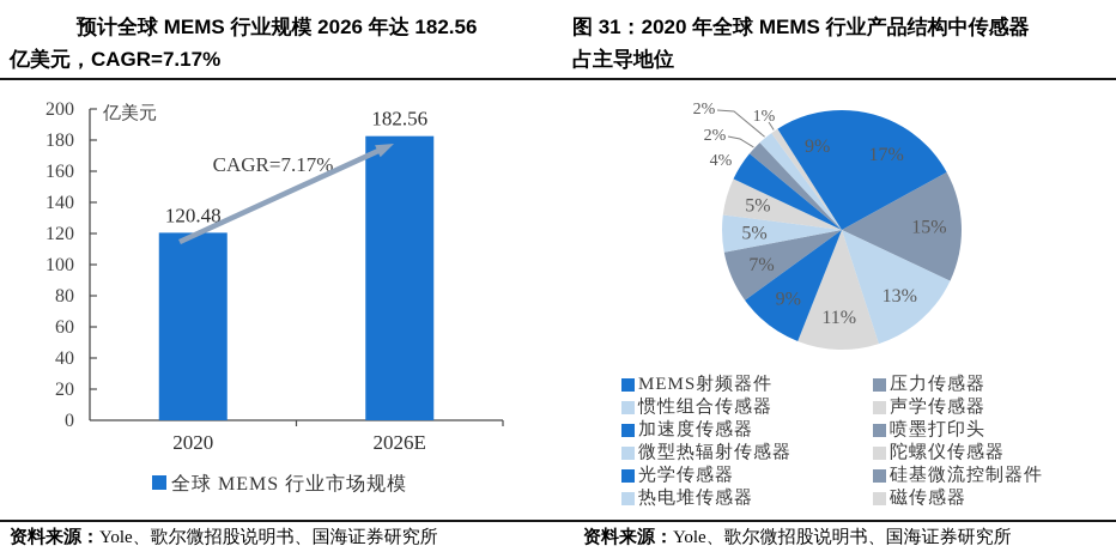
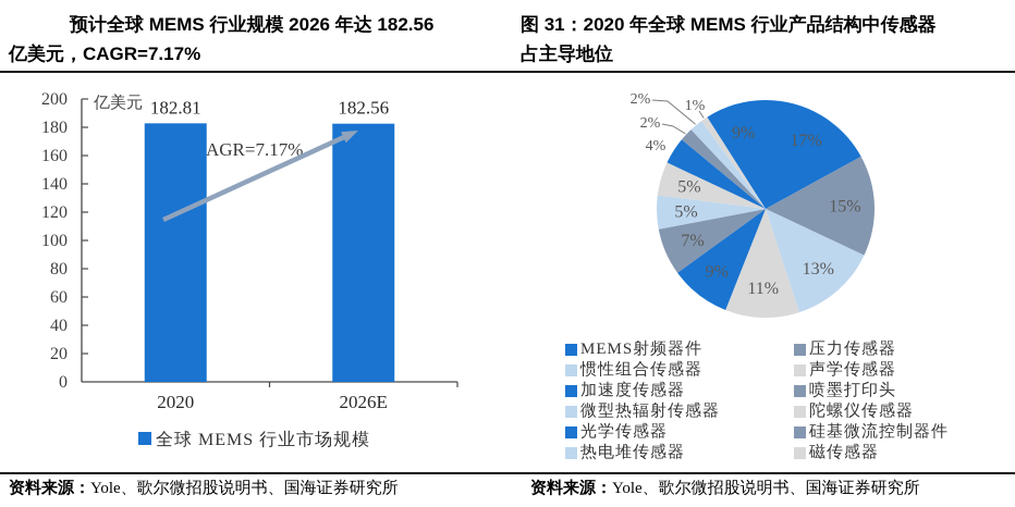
预计全球 MEMS 行业规模 2026 年达 182.56 亿美元，CAGR=7.17%/2020: 120.48 -> 182.81
